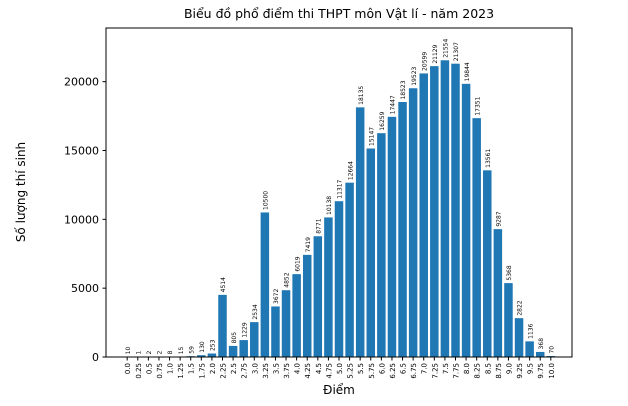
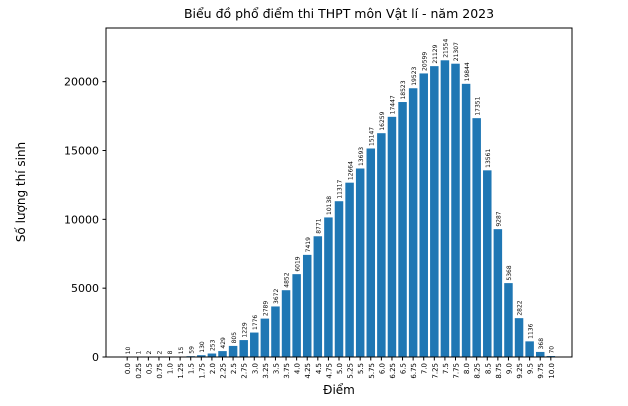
2.25: 4514 -> 429
3.0: 2534 -> 1776
3.25: 10500 -> 2789
5.5: 18135 -> 13693
